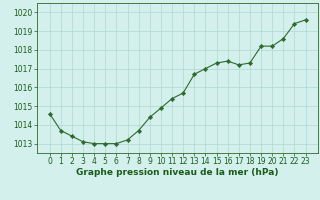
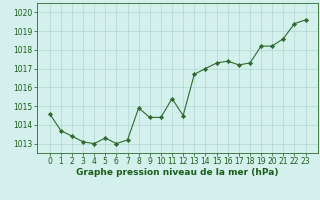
5: 1013.0 -> 1013.3
8: 1013.7 -> 1014.9
10: 1014.9 -> 1014.4
12: 1015.7 -> 1014.5
